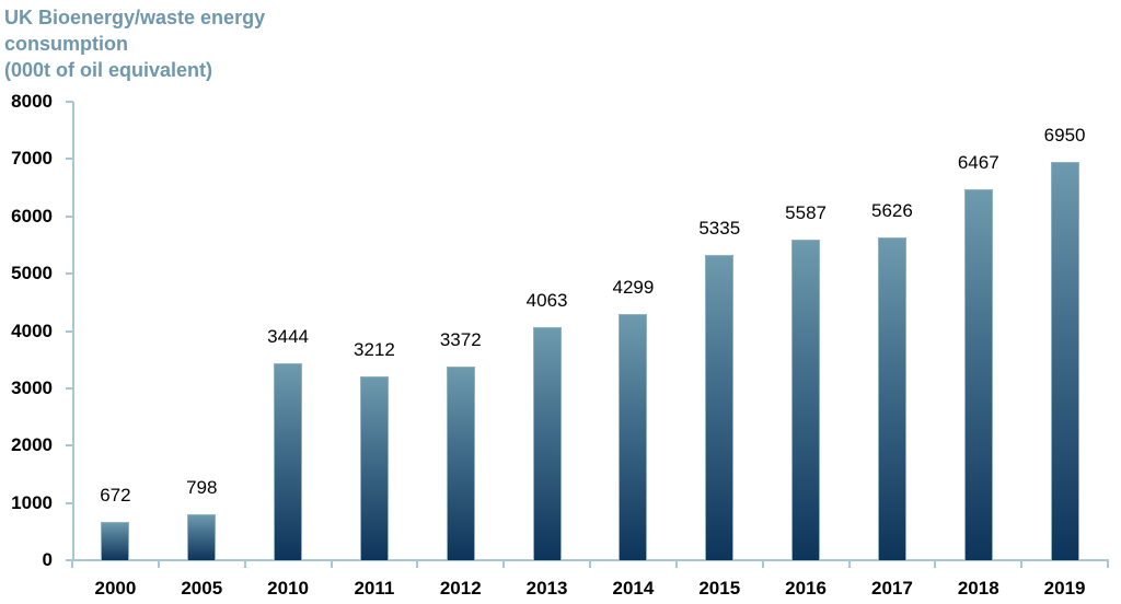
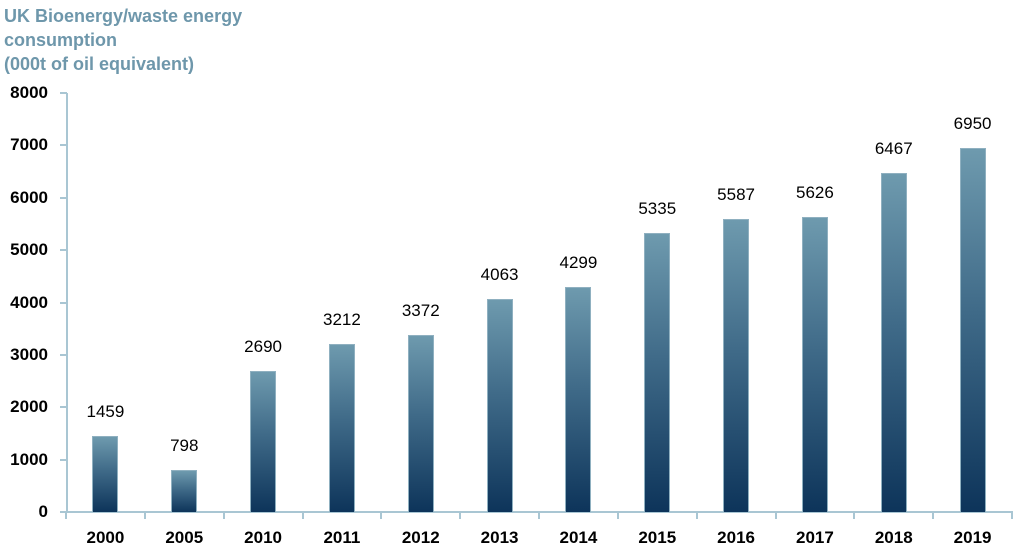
2000: 672 -> 1459
2010: 3444 -> 2690
